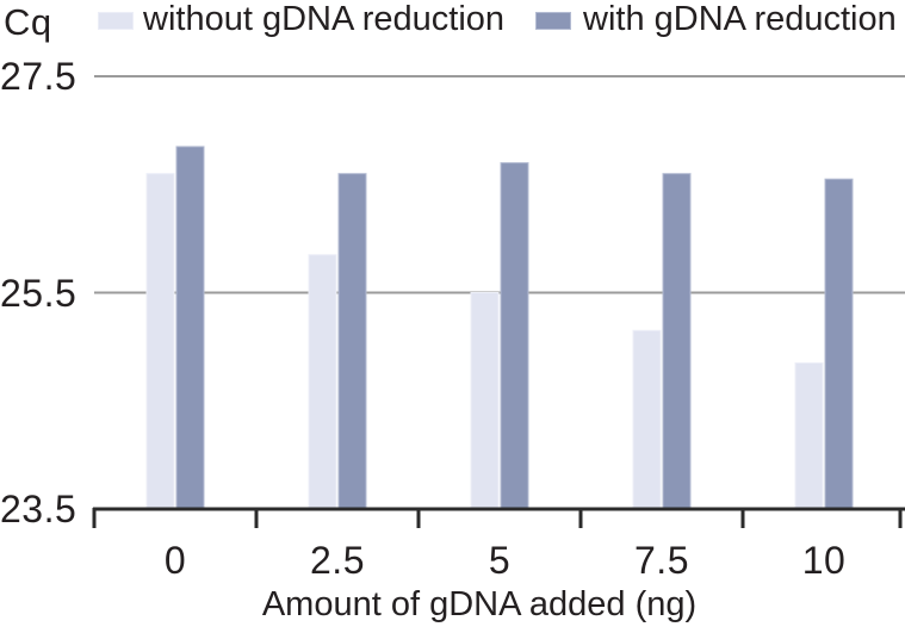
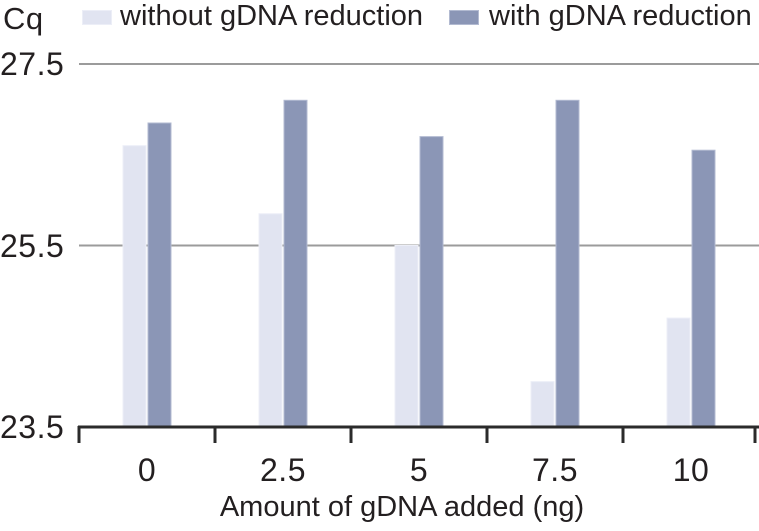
with gDNA reduction/2.5: 26.6 -> 27.1
without gDNA reduction/7.5: 25.1 -> 24.0
with gDNA reduction/7.5: 26.6 -> 27.1
without gDNA reduction/10: 24.9 -> 24.7
